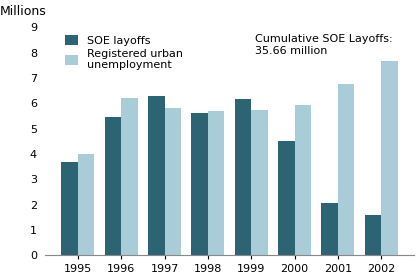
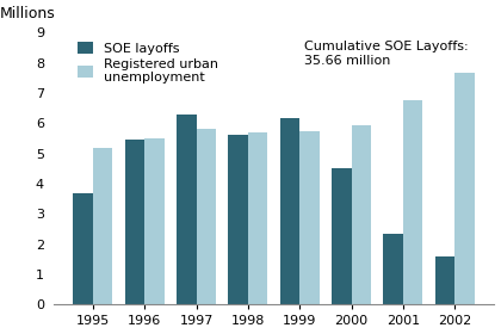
Registered urban unemployment/1995: 4.00 -> 5.20
Registered urban unemployment/1996: 6.20 -> 5.50
SOE layoffs/2001: 2.05 -> 2.35
